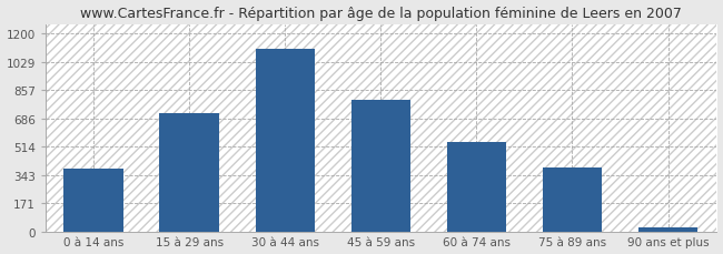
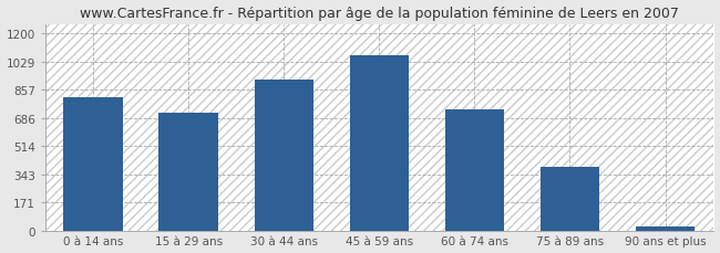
0 à 14 ans: 380 -> 810
30 à 44 ans: 1110 -> 920
45 à 59 ans: 800 -> 1070
60 à 74 ans: 540 -> 740
